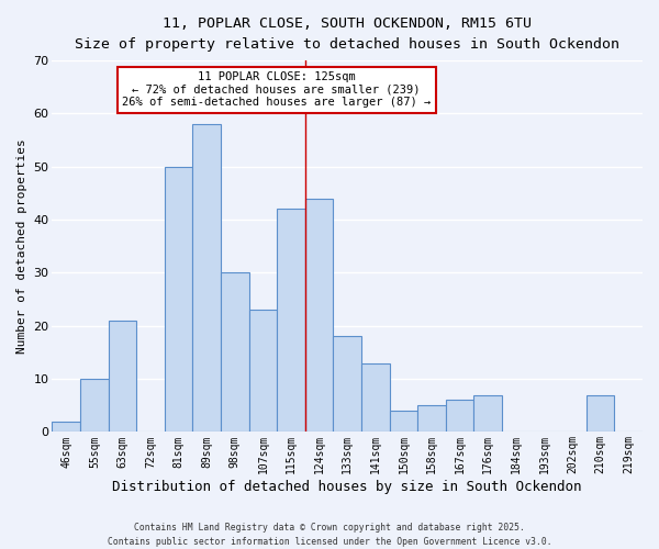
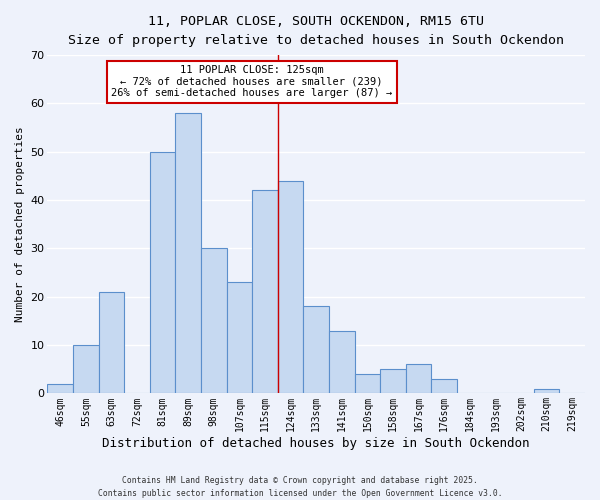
176sqm: 7 -> 3
210sqm: 7 -> 1
